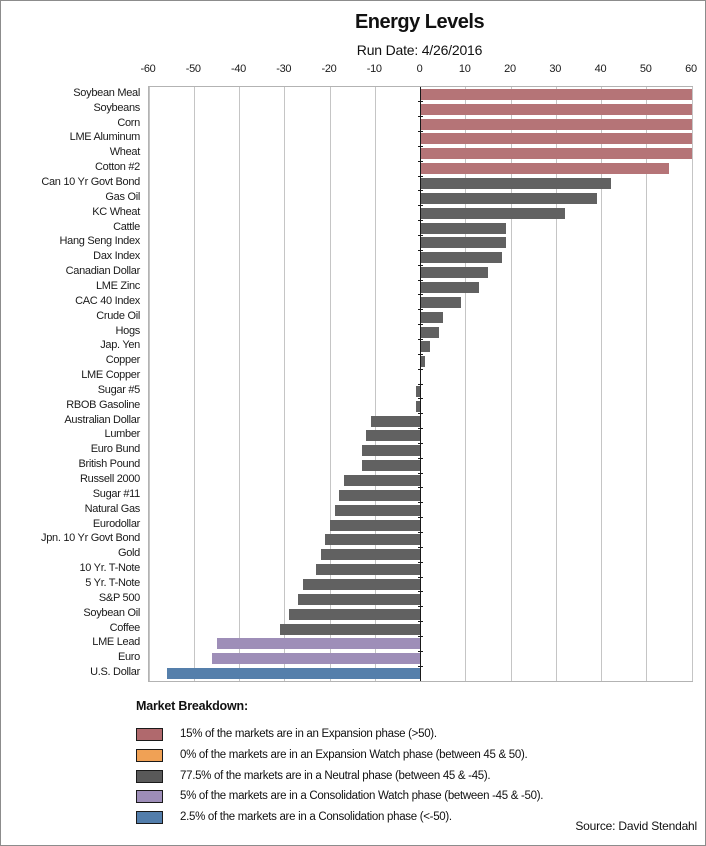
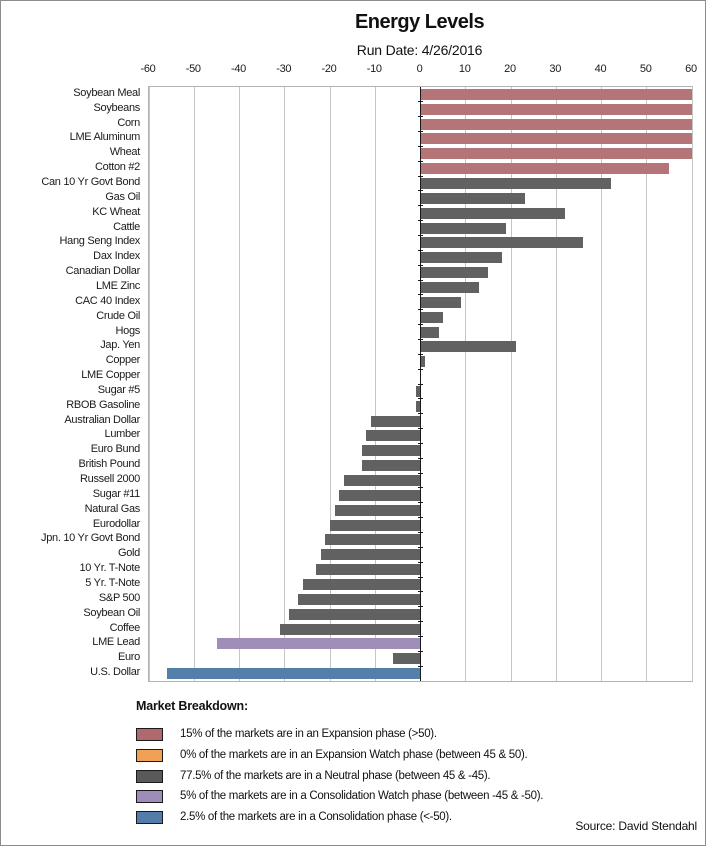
Gas Oil: 39 -> 23
Hang Seng Index: 19 -> 36
Jap. Yen: 2 -> 21
Euro: -46 -> -6
